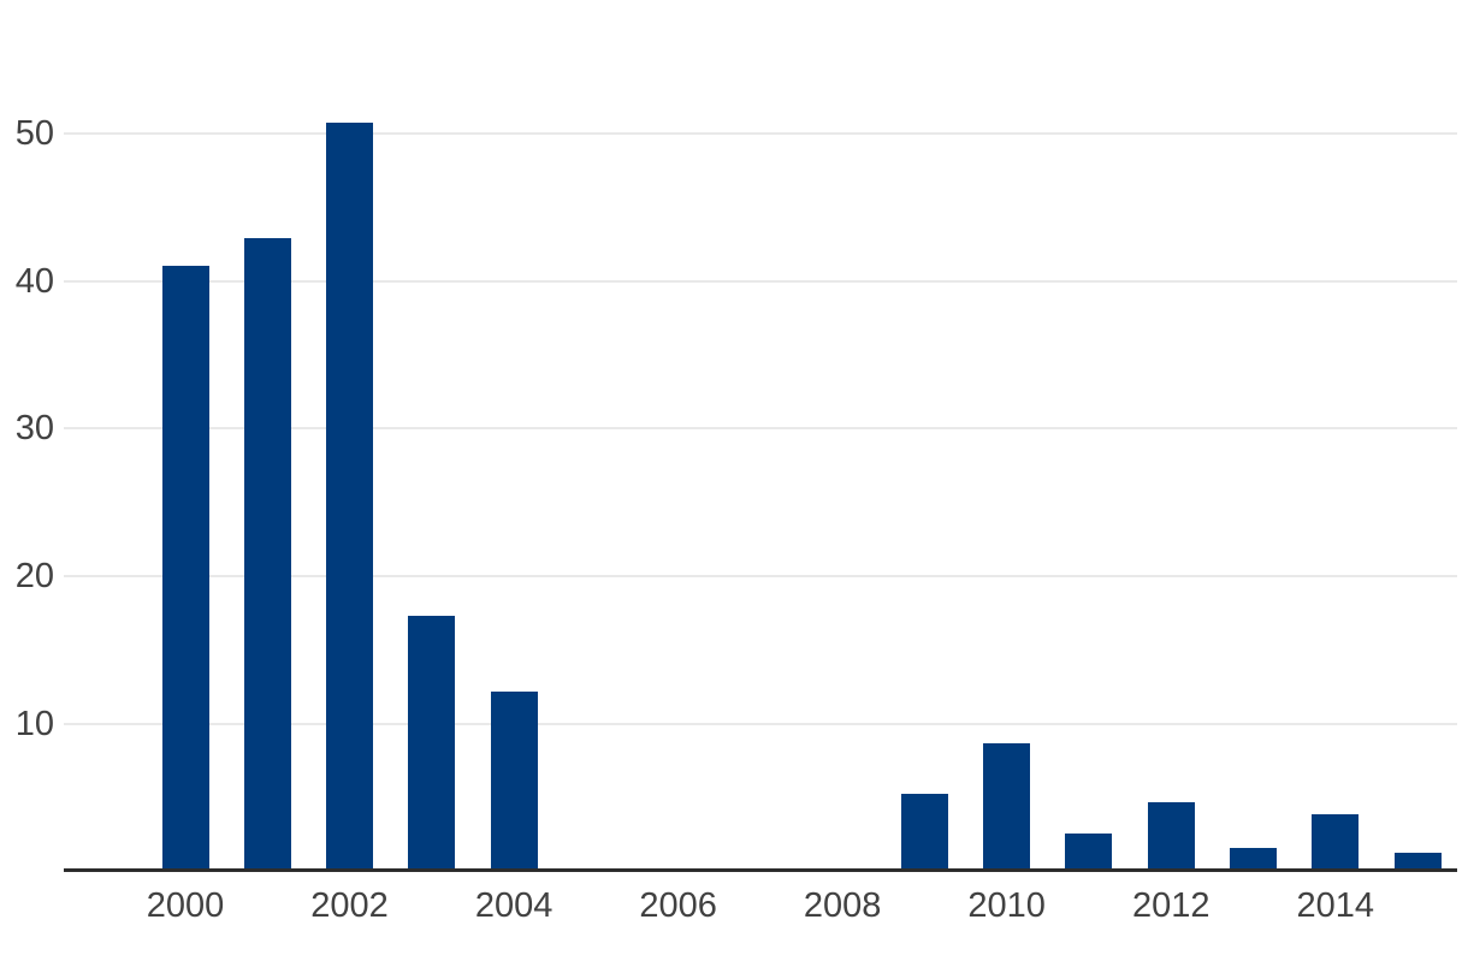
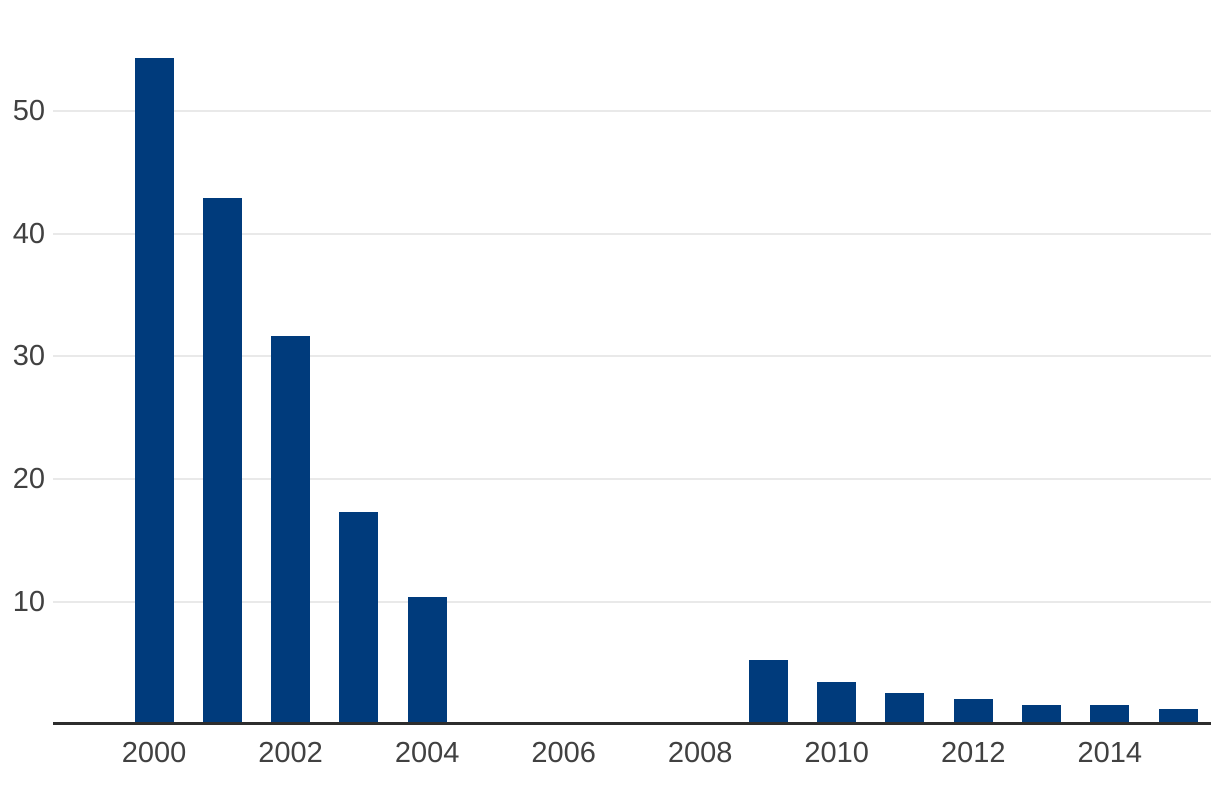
2000: 41.0 -> 54.3
2002: 50.7 -> 31.7
2004: 12.2 -> 10.4
2010: 8.7 -> 3.5
2012: 4.7 -> 2.1
2014: 3.9 -> 1.6
